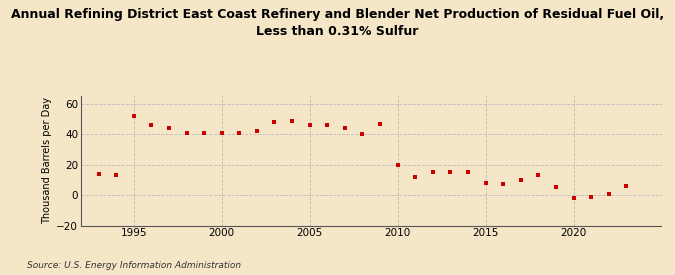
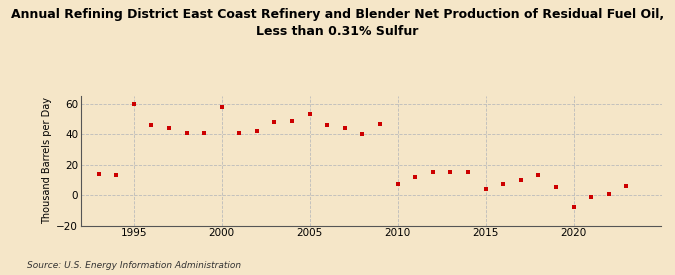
1995: 52 -> 60
2000: 41 -> 58
2005: 46 -> 53
2010: 20 -> 7
2015: 8 -> 4
2020: -2 -> -8
